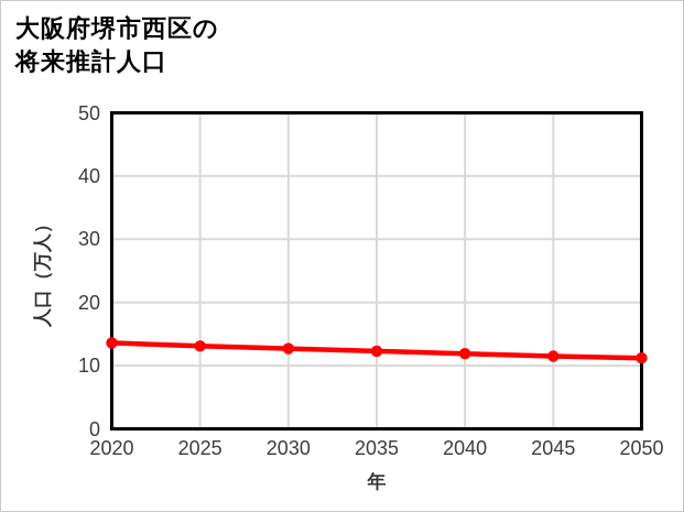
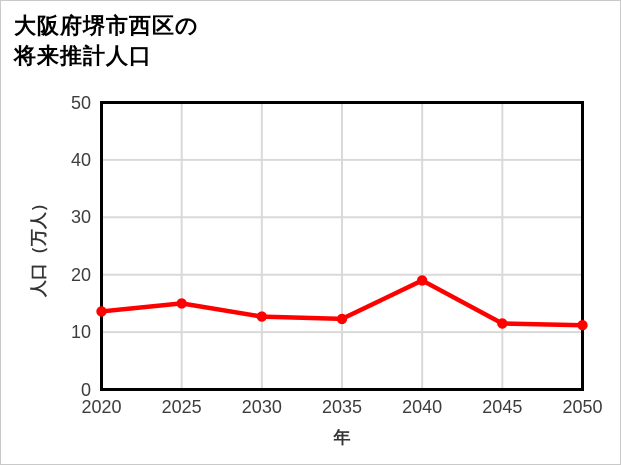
2025: 13 -> 15
2040: 12 -> 19
